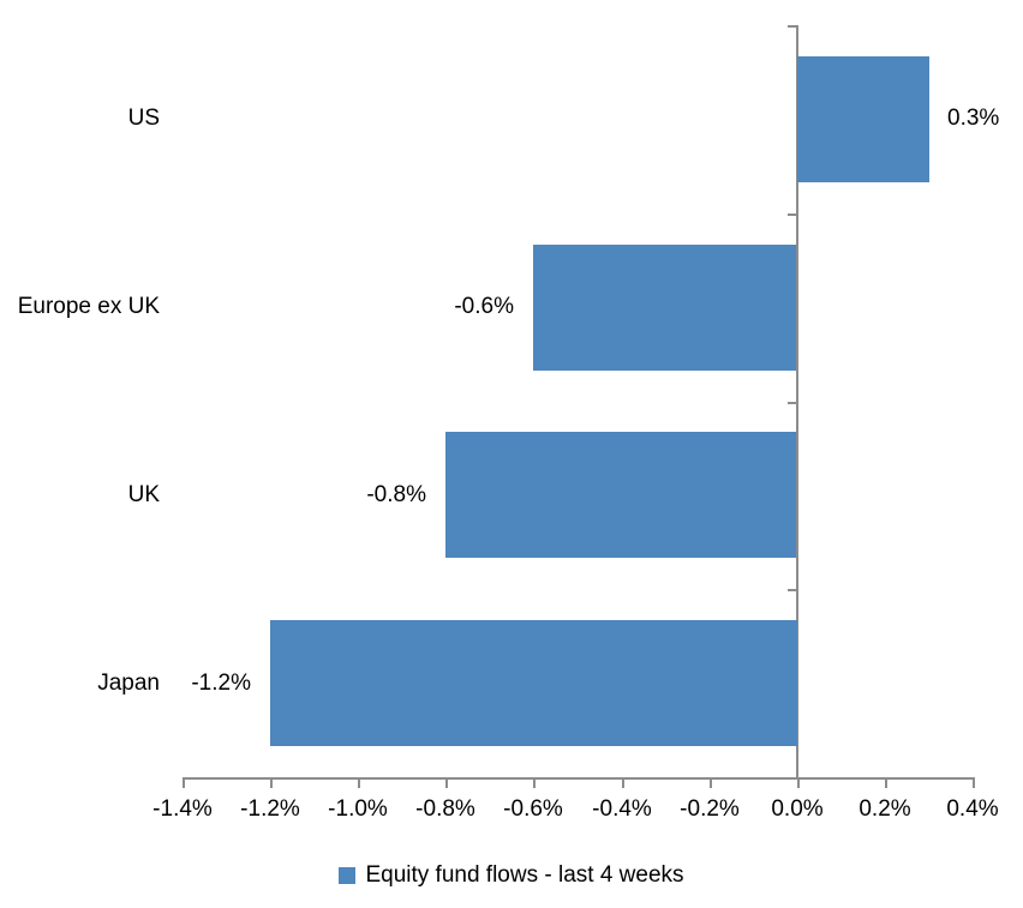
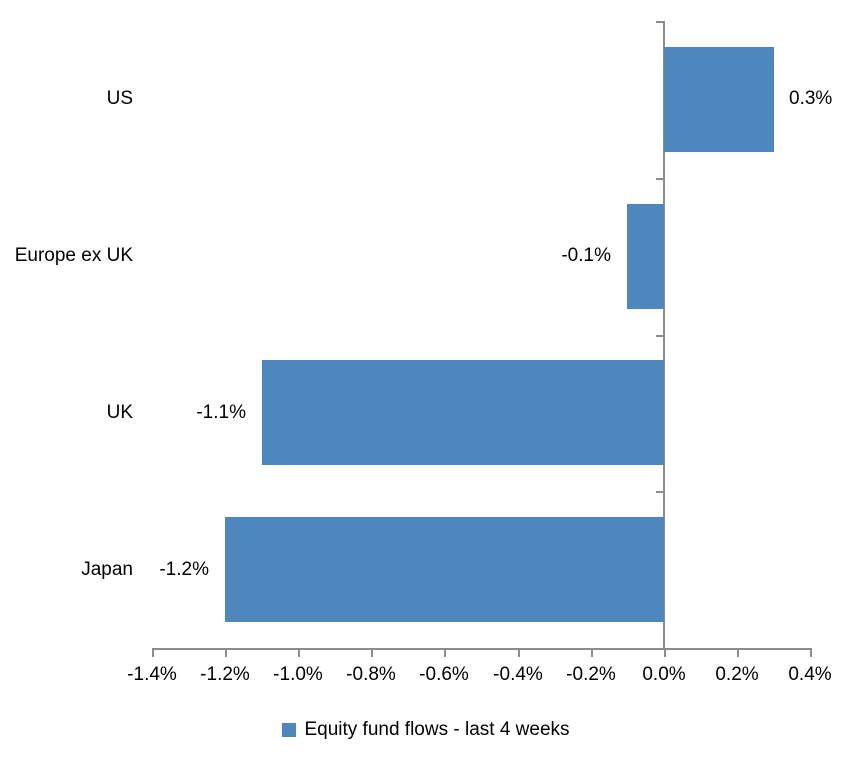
Europe ex UK: -0.6% -> -0.1%
UK: -0.8% -> -1.1%
